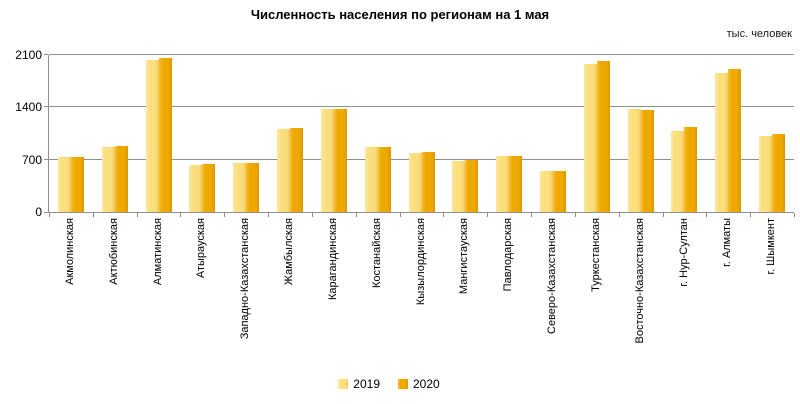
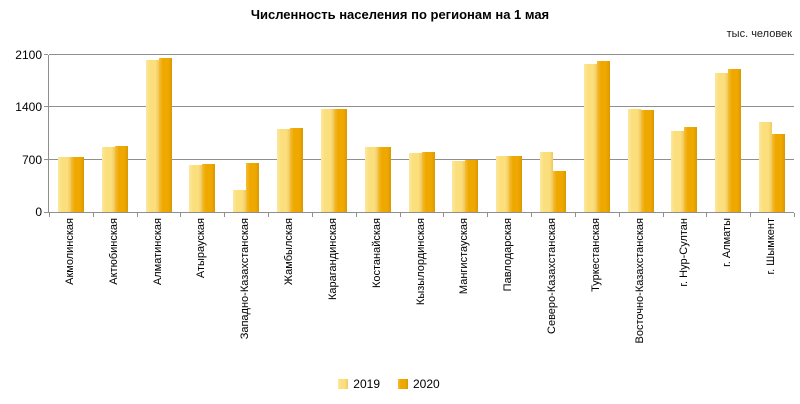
2019/Западно-Казахстанская: 700 -> 300
2019/Северо-Казахстанская: 600 -> 800
2019/г. Шымкент: 1000 -> 1200
